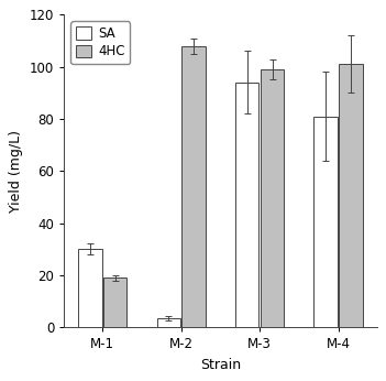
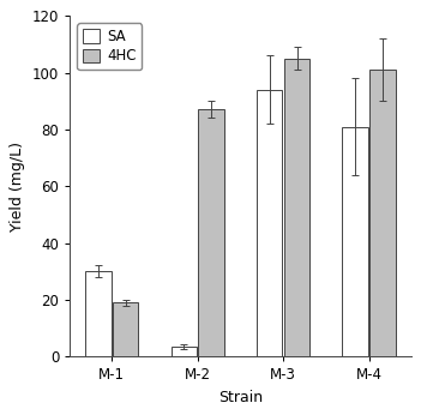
4HC/M-2: 108 -> 87
4HC/M-3: 99 -> 105
